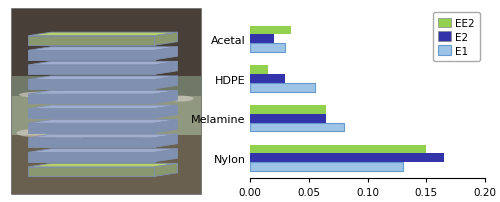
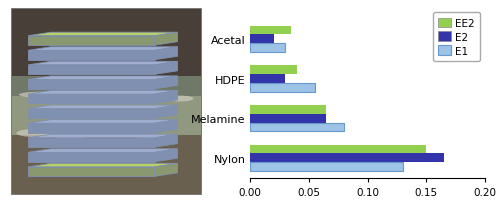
EE2/HDPE: 0.015 -> 0.040
